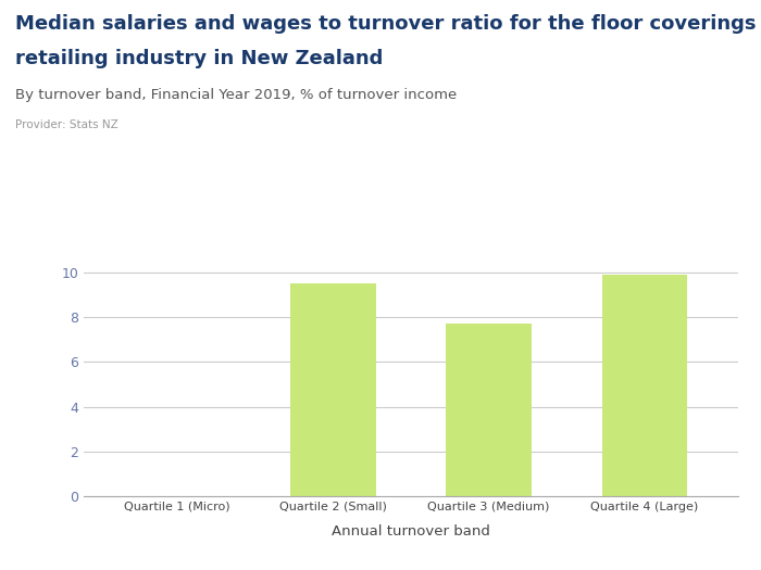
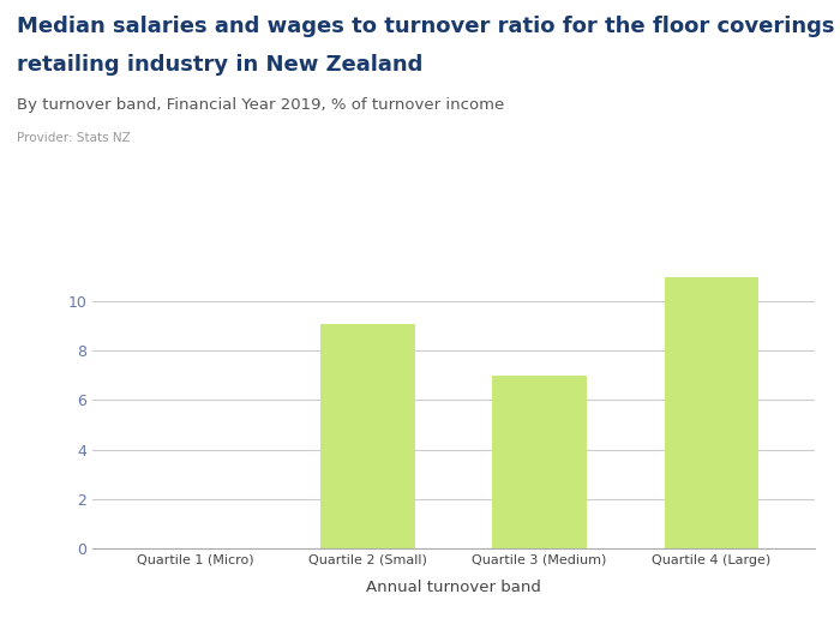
Quartile 2 (Small): 9.5 -> 9.1
Quartile 3 (Medium): 7.7 -> 7.0
Quartile 4 (Large): 9.9 -> 11.0
